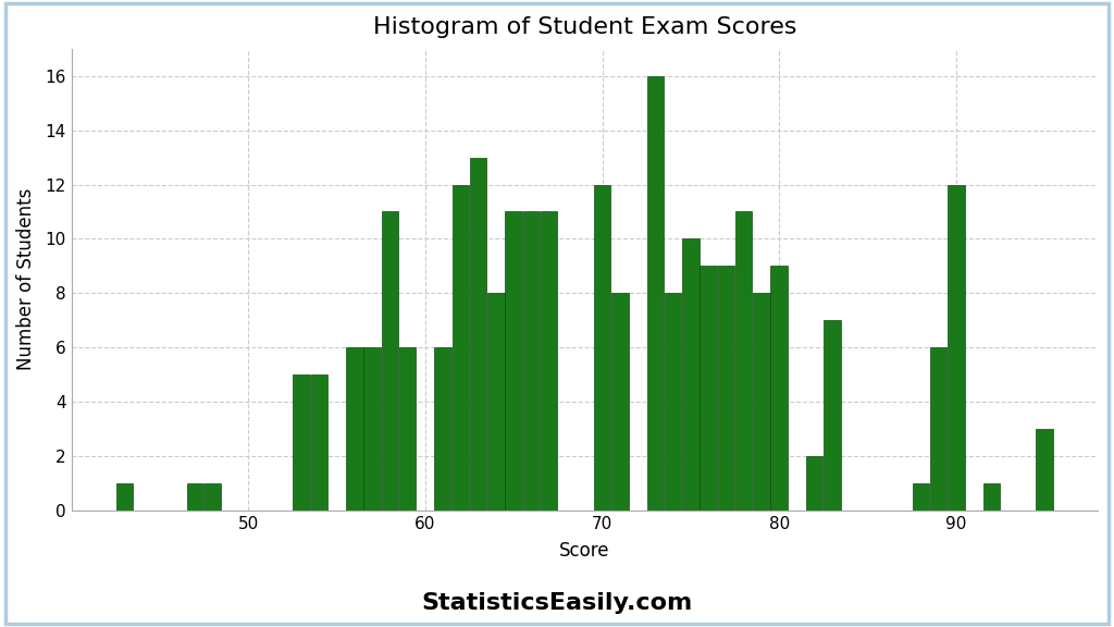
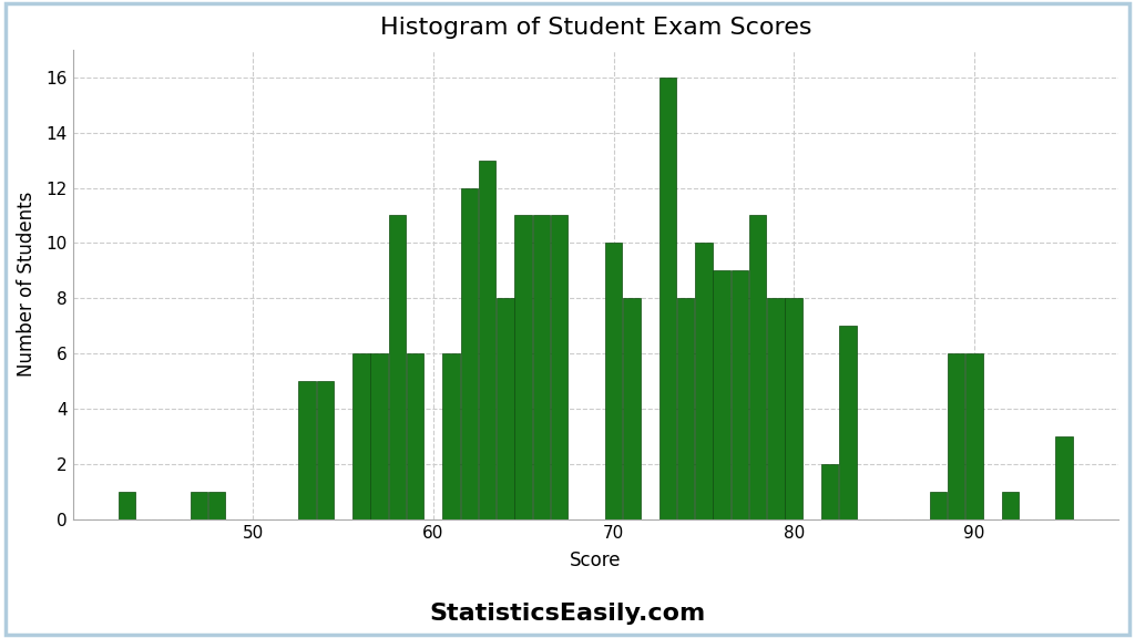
70: 12 -> 10
80: 9 -> 8
90: 12 -> 6
